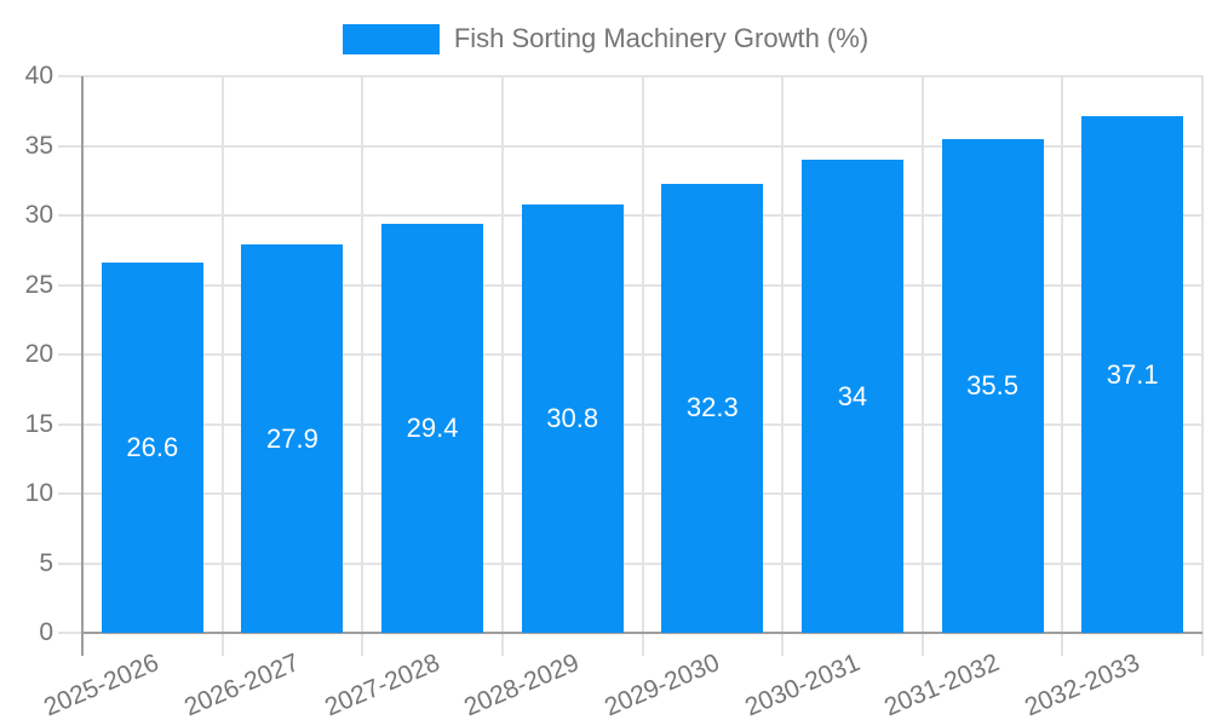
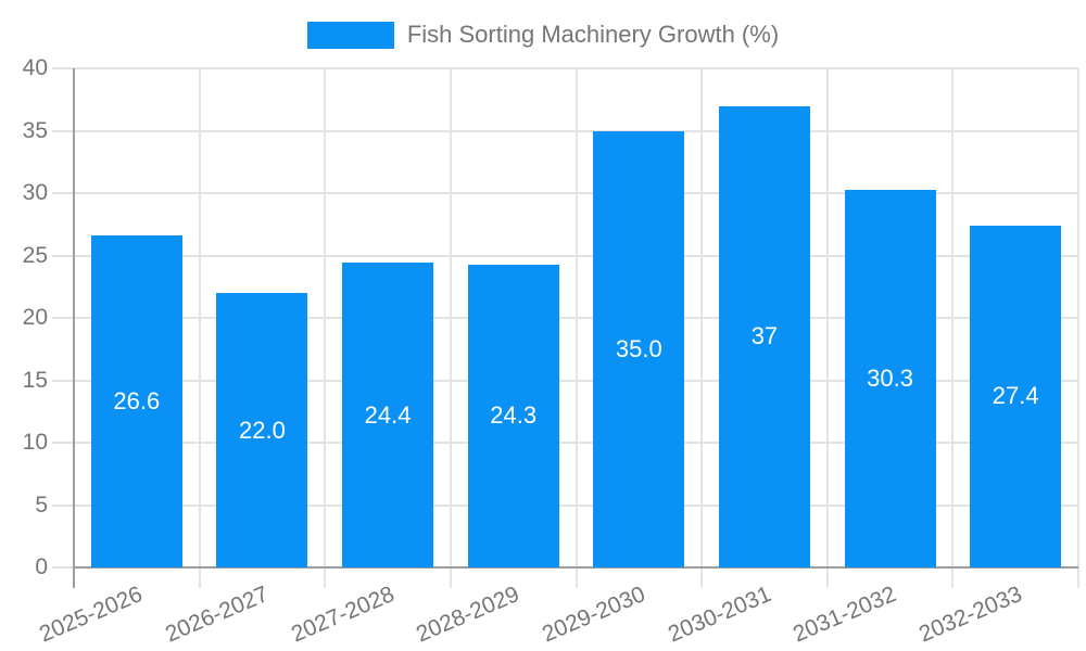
2026-2027: 27.9 -> 22.0
2027-2028: 29.4 -> 24.4
2028-2029: 30.8 -> 24.3
2029-2030: 32.3 -> 35.0
2030-2031: 34 -> 37
2031-2032: 35.5 -> 30.3
2032-2033: 37.1 -> 27.4
